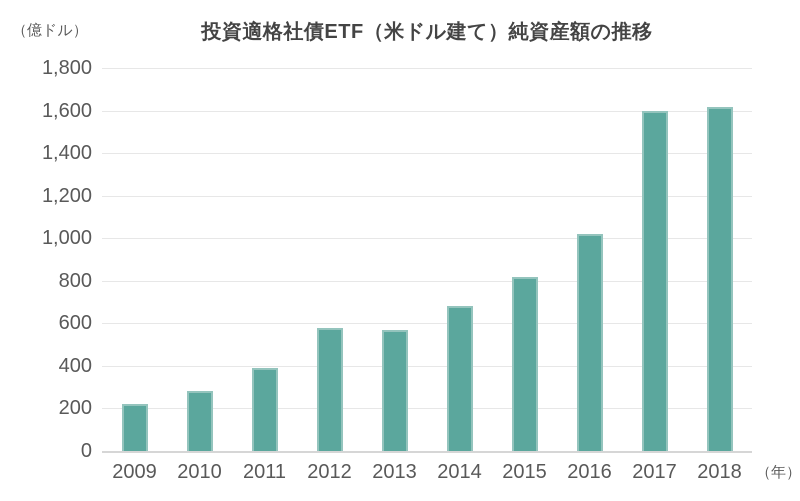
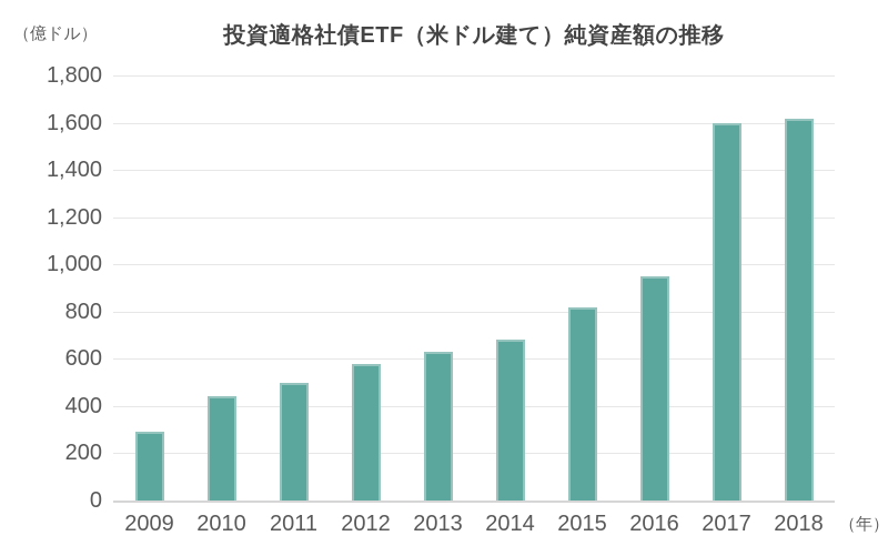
2009: 220 -> 290
2010: 280 -> 440
2011: 390 -> 500
2013: 570 -> 630
2016: 1020 -> 950
